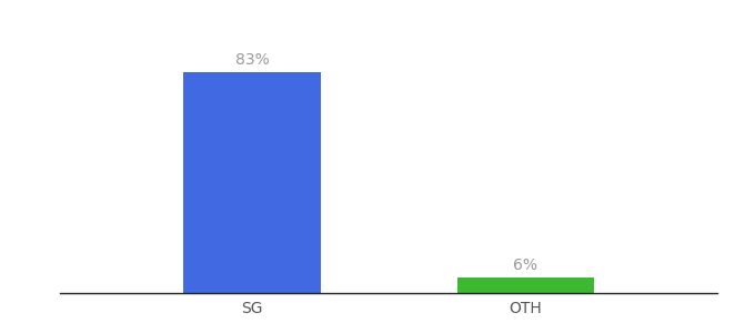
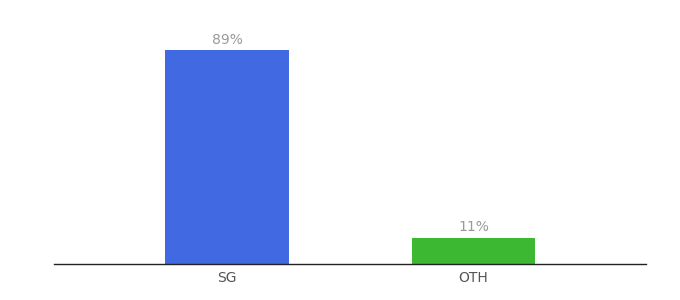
SG: 83% -> 89%
OTH: 6% -> 11%
